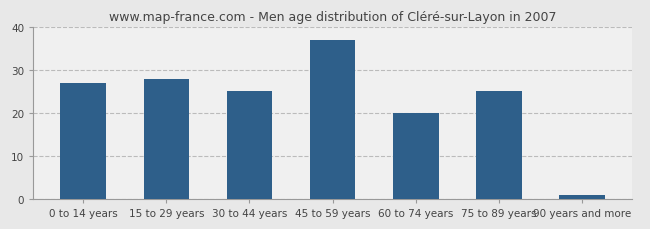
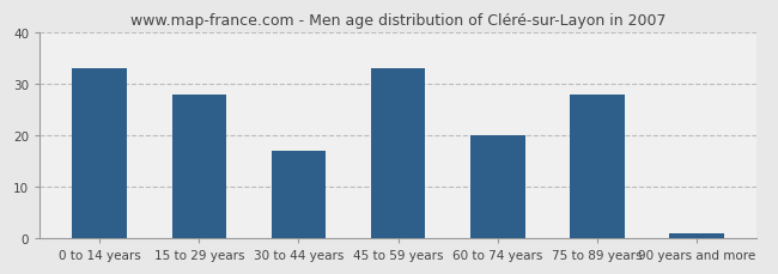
0 to 14 years: 27 -> 33
30 to 44 years: 25 -> 17
45 to 59 years: 37 -> 33
75 to 89 years: 25 -> 28
